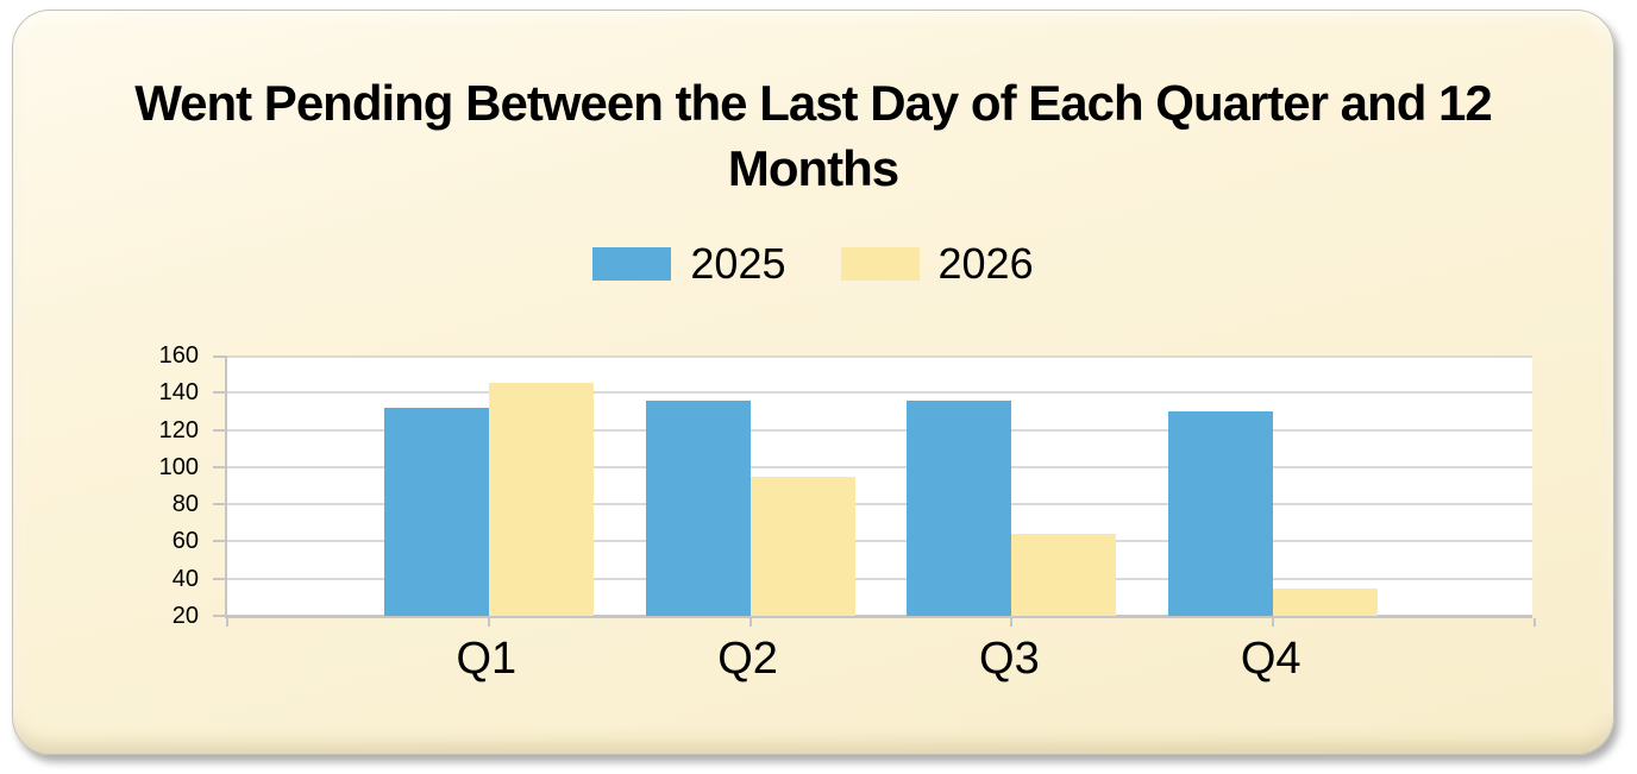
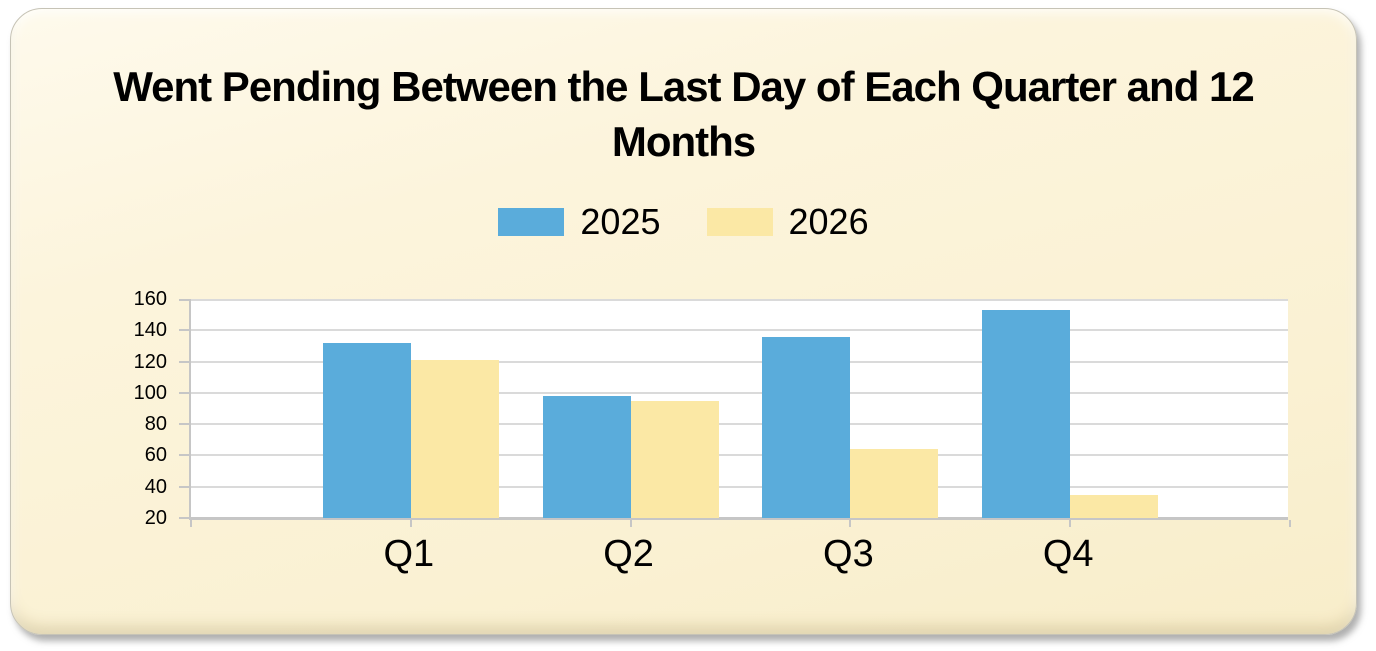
2026/Q1: 145 -> 121
2025/Q2: 136 -> 98
2025/Q4: 130 -> 153
